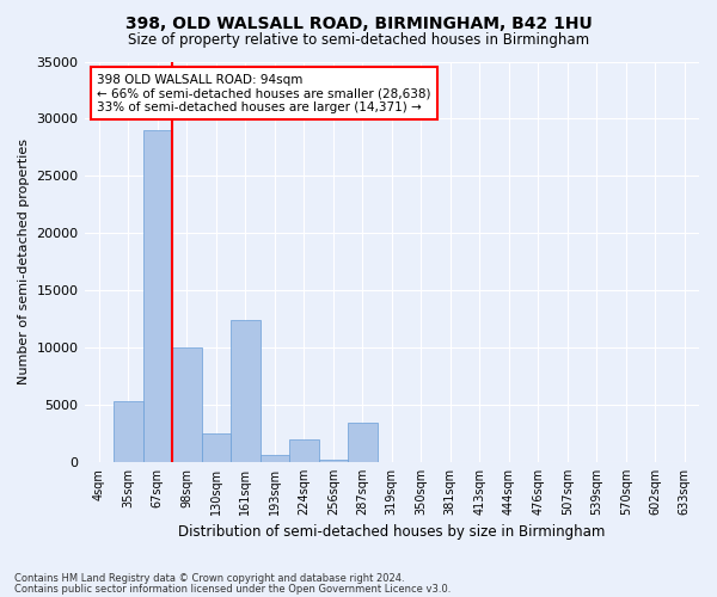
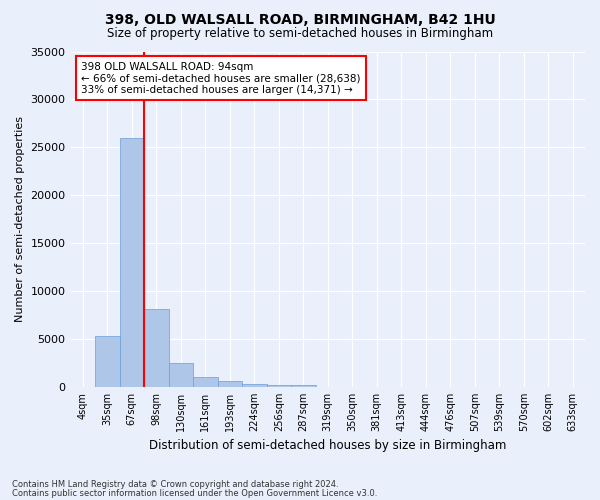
67sqm: 29000 -> 26000
98sqm: 10000 -> 8100
161sqm: 12400 -> 1000
224sqm: 2000 -> 400
287sqm: 3400 -> 200
